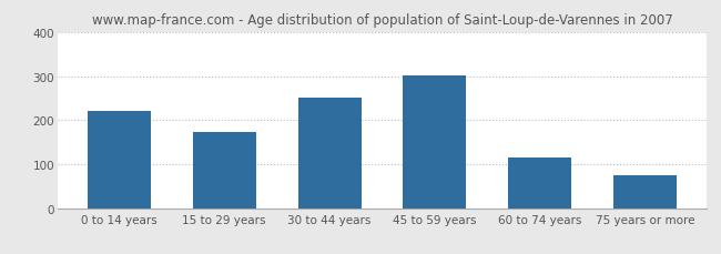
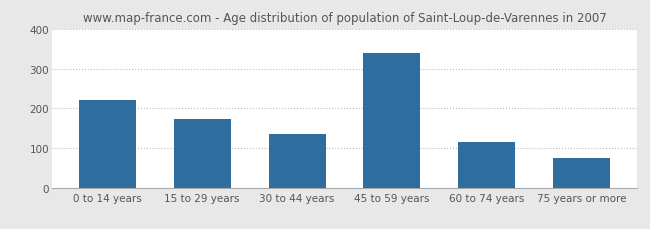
30 to 44 years: 250 -> 135
45 to 59 years: 302 -> 340
